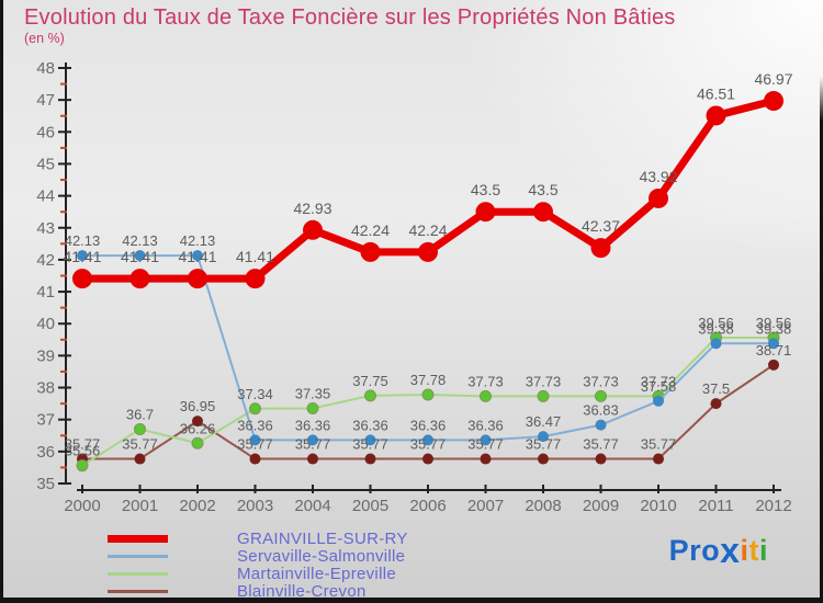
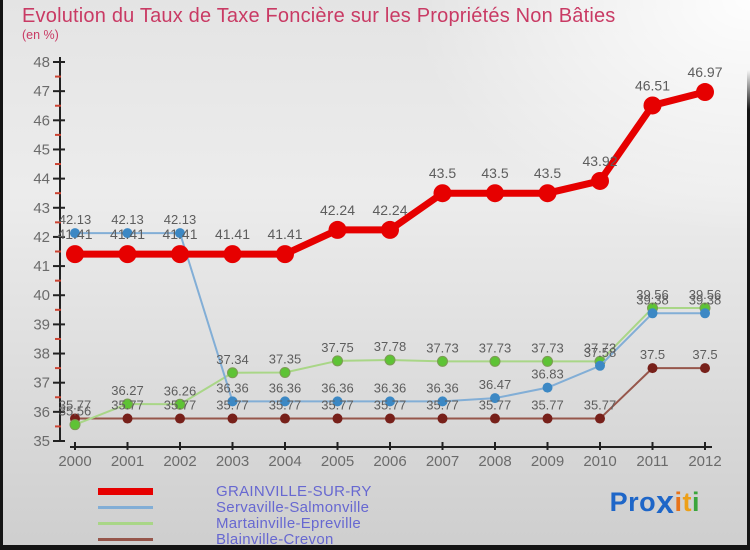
Martainville-Epreville/2001: 36.7 -> 36.27
Blainville-Crevon/2002: 36.95 -> 35.77
GRAINVILLE-SUR-RY/2004: 42.93 -> 41.41
GRAINVILLE-SUR-RY/2009: 42.37 -> 43.5
Blainville-Crevon/2012: 38.71 -> 37.5
